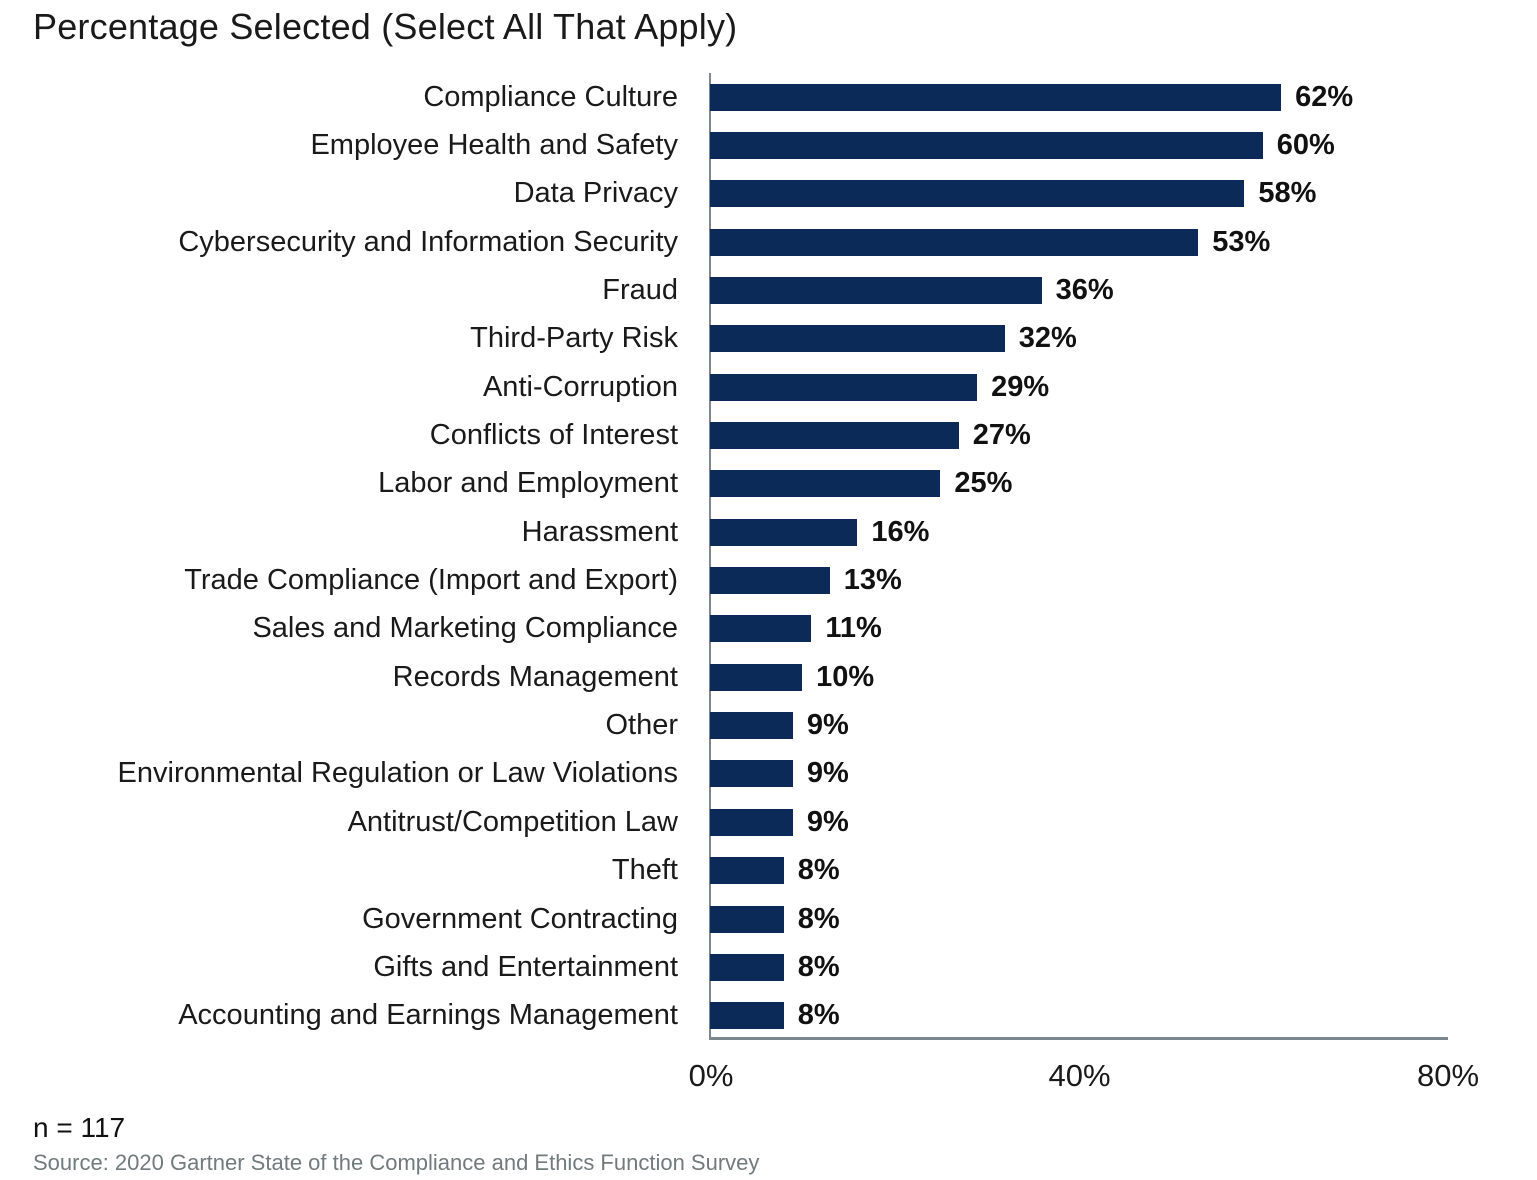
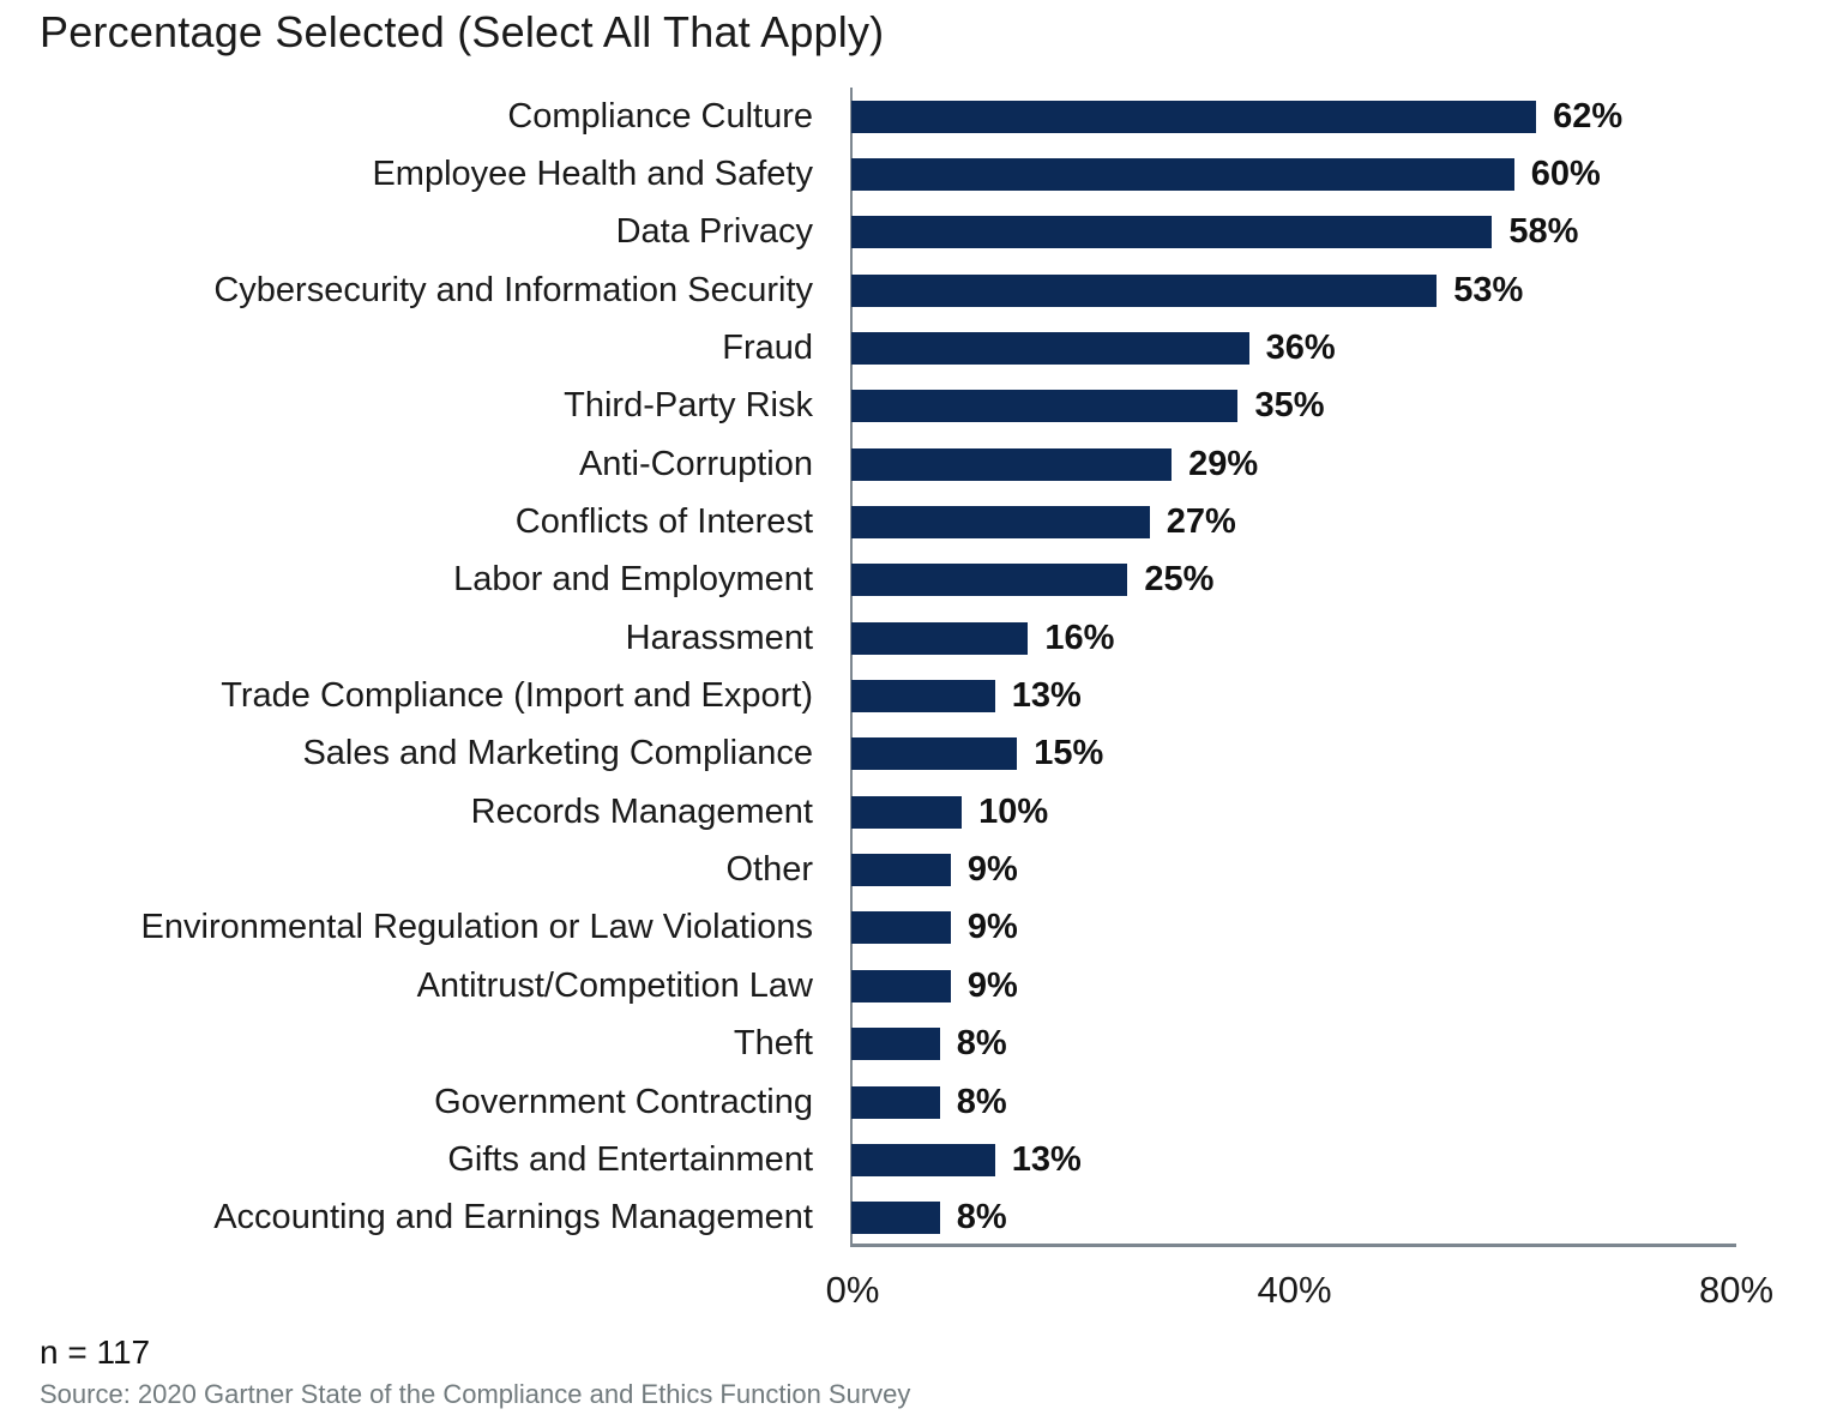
Third-Party Risk: 32% -> 35%
Sales and Marketing Compliance: 11% -> 15%
Gifts and Entertainment: 8% -> 13%
